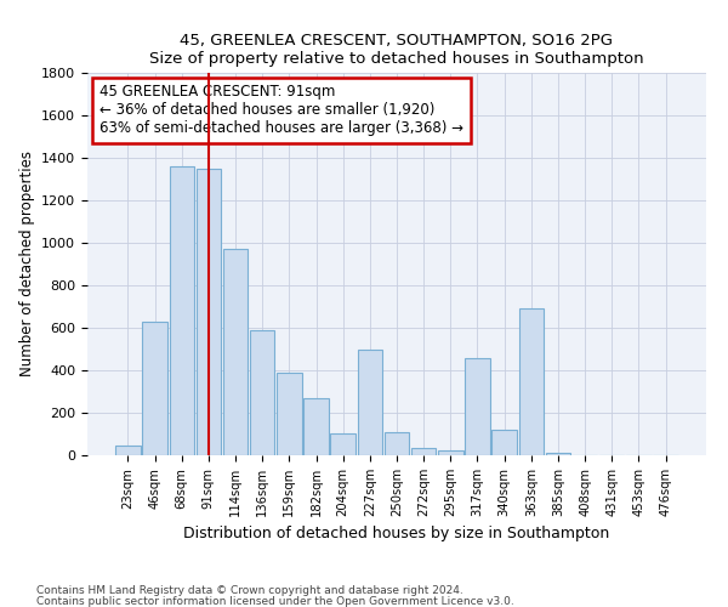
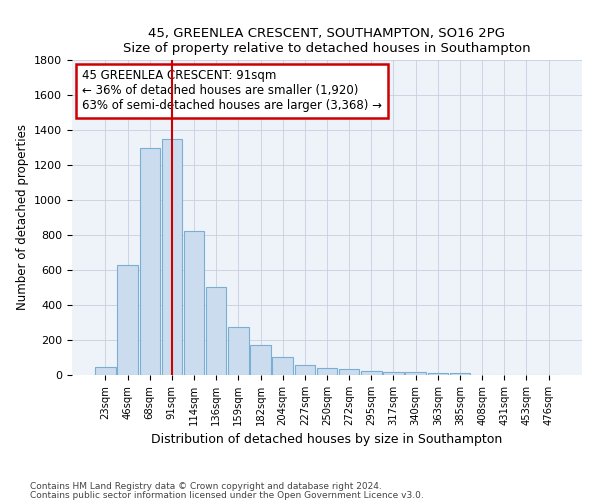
68sqm: 1360 -> 1300
114sqm: 970 -> 820
136sqm: 590 -> 500
159sqm: 390 -> 280
182sqm: 270 -> 170
227sqm: 500 -> 60
250sqm: 110 -> 40
317sqm: 460 -> 20
340sqm: 120 -> 20
363sqm: 690 -> 10
